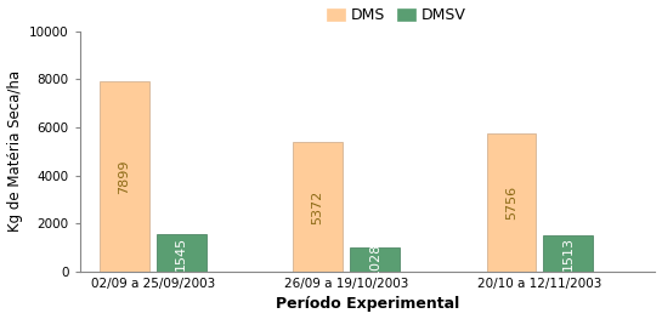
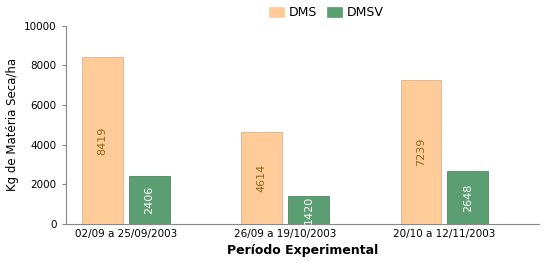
DMS/02/09 a 25/09/2003: 7899 -> 8419
DMSV/02/09 a 25/09/2003: 1545 -> 2406
DMS/26/09 a 19/10/2003: 5372 -> 4614
DMSV/26/09 a 19/10/2003: 1028 -> 1420
DMS/20/10 a 12/11/2003: 5756 -> 7239
DMSV/20/10 a 12/11/2003: 1513 -> 2648
